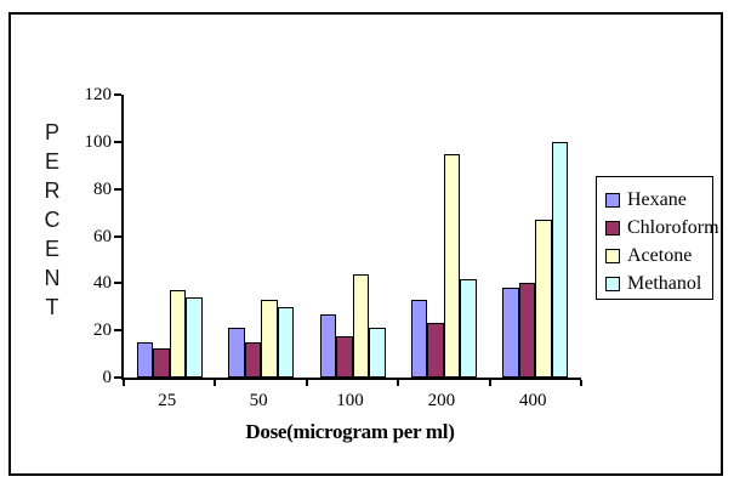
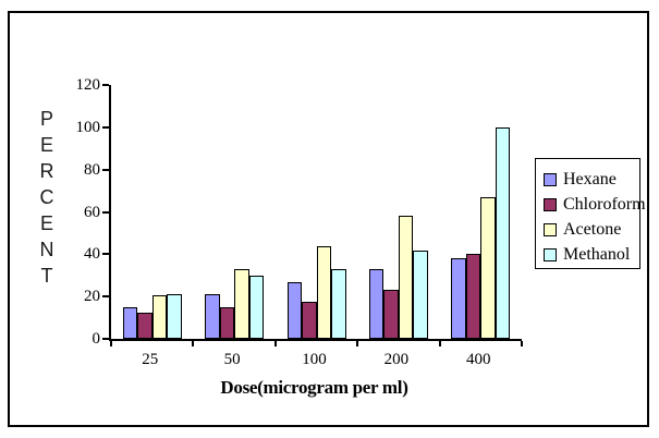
Acetone/25: 37 -> 20
Methanol/25: 34 -> 21
Methanol/100: 21 -> 33
Acetone/200: 95 -> 58
